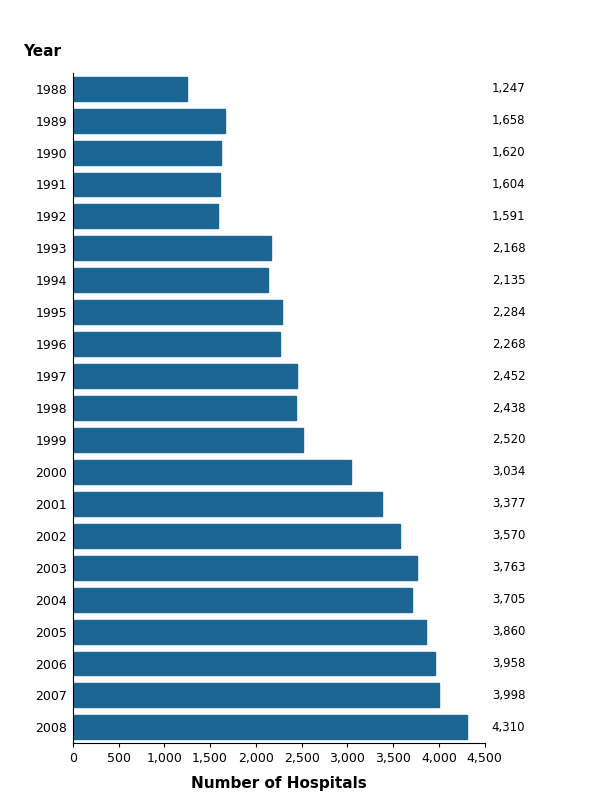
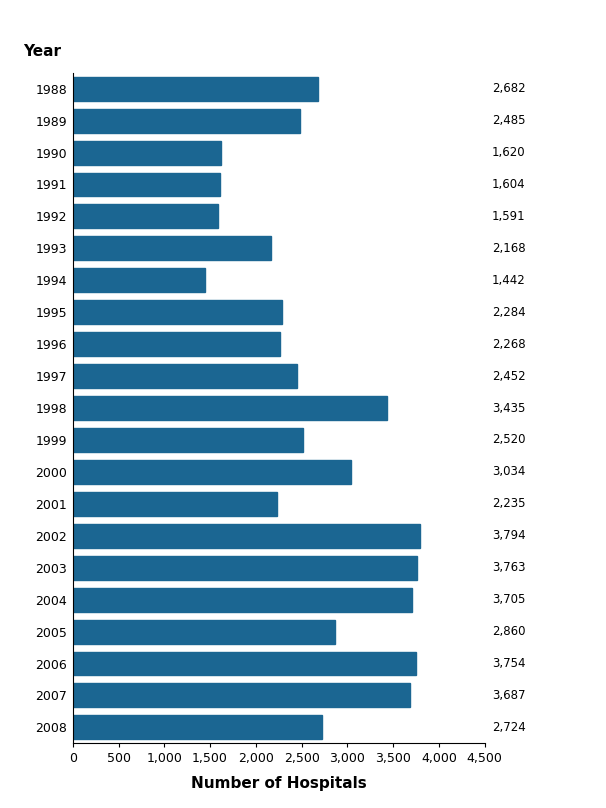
1988: 1,247 -> 2,682
1989: 1,658 -> 2,485
1994: 2,135 -> 1,442
1998: 2,438 -> 3,435
2001: 3,377 -> 2,235
2002: 3,570 -> 3,794
2005: 3,860 -> 2,860
2006: 3,958 -> 3,754
2007: 3,998 -> 3,687
2008: 4,310 -> 2,724
